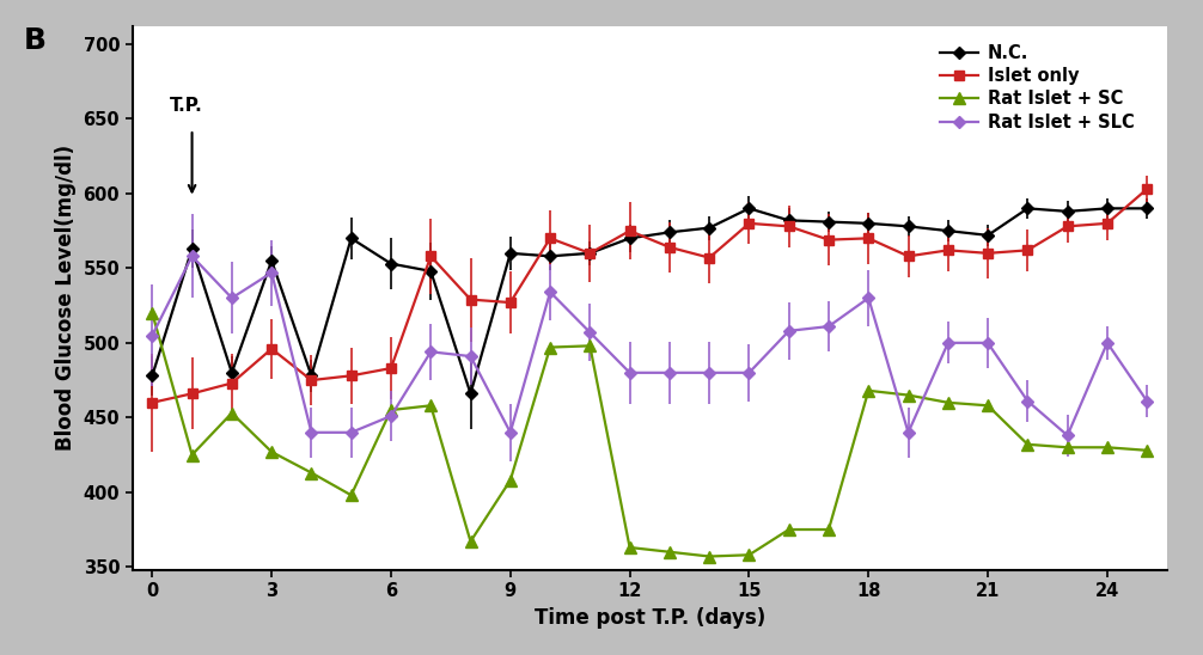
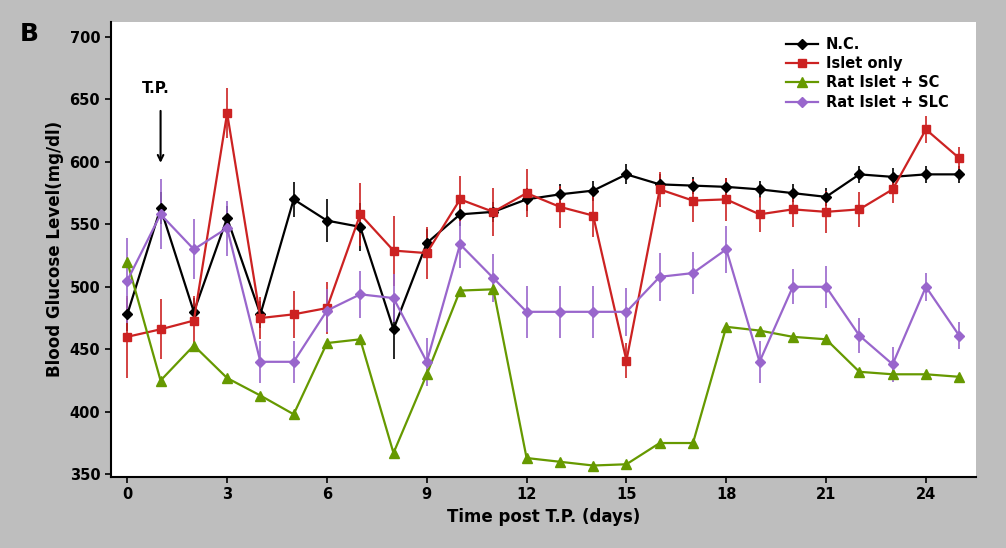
Islet only/3: 496 -> 639
Rat Islet + SLC/6: 451 -> 481
N.C./9: 560 -> 535
Rat Islet + SC/9: 408 -> 430
Islet only/15: 580 -> 441
Islet only/24: 580 -> 626
